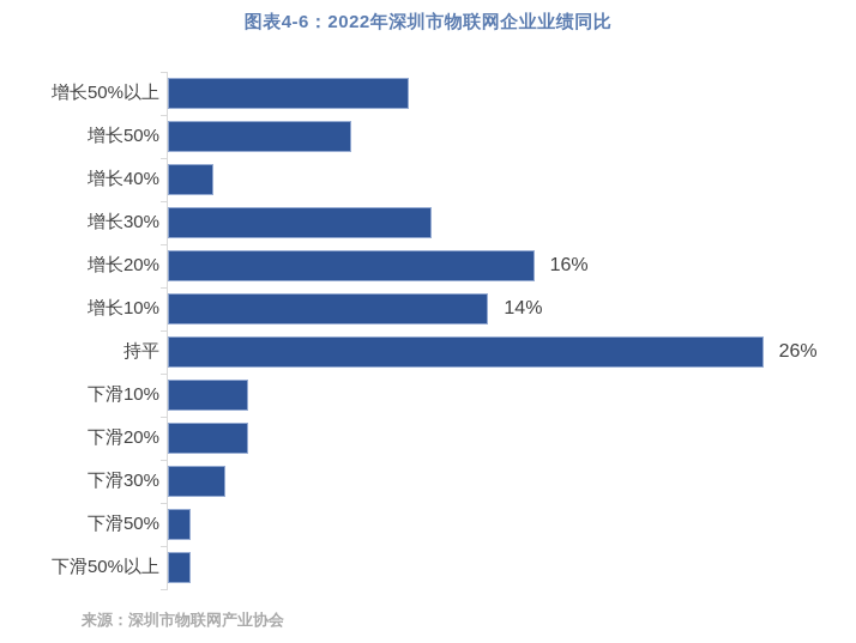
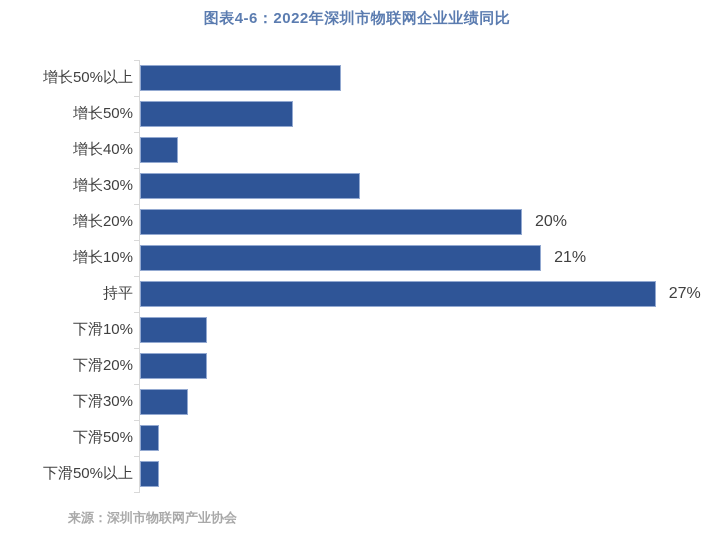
增长20%: 16% -> 20%
增长10%: 14% -> 21%
持平: 26% -> 27%
